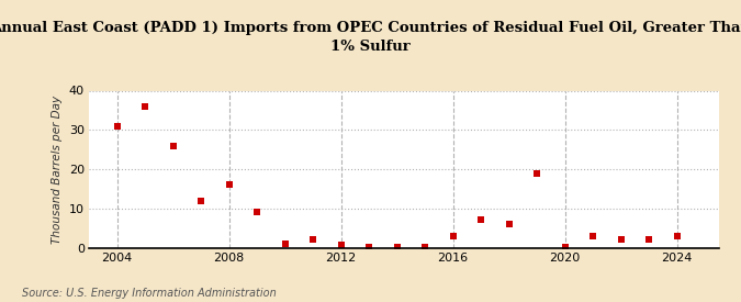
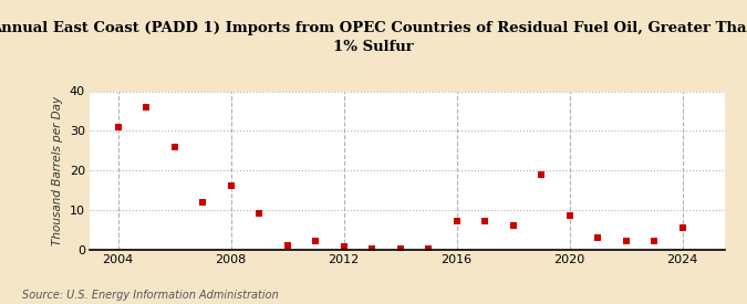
2016: 3.0 -> 7.0
2020: 0.1 -> 8.5
2024: 3.0 -> 5.5
